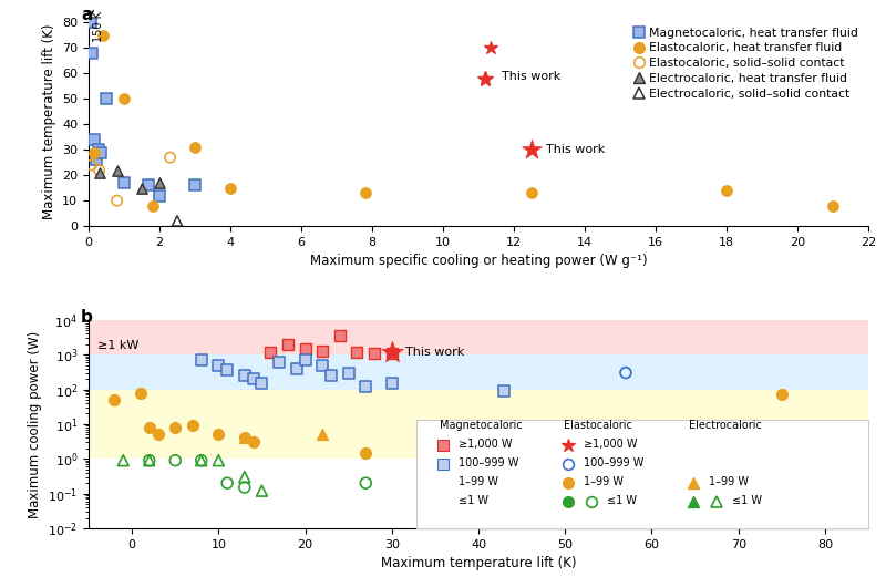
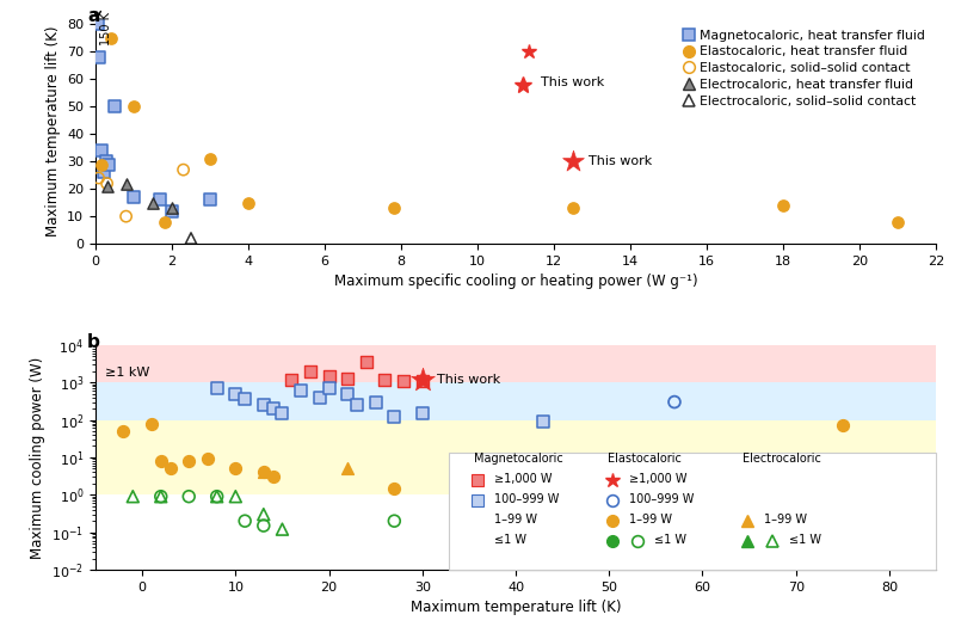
Electrocaloric, heat transfer fluid/2: 17 -> 13
